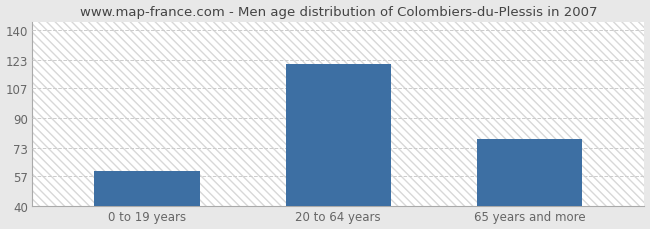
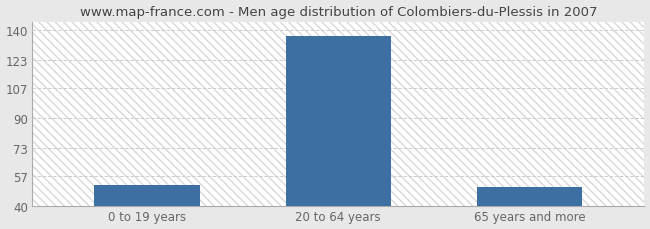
0 to 19 years: 60 -> 52
20 to 64 years: 121 -> 137
65 years and more: 78 -> 51
